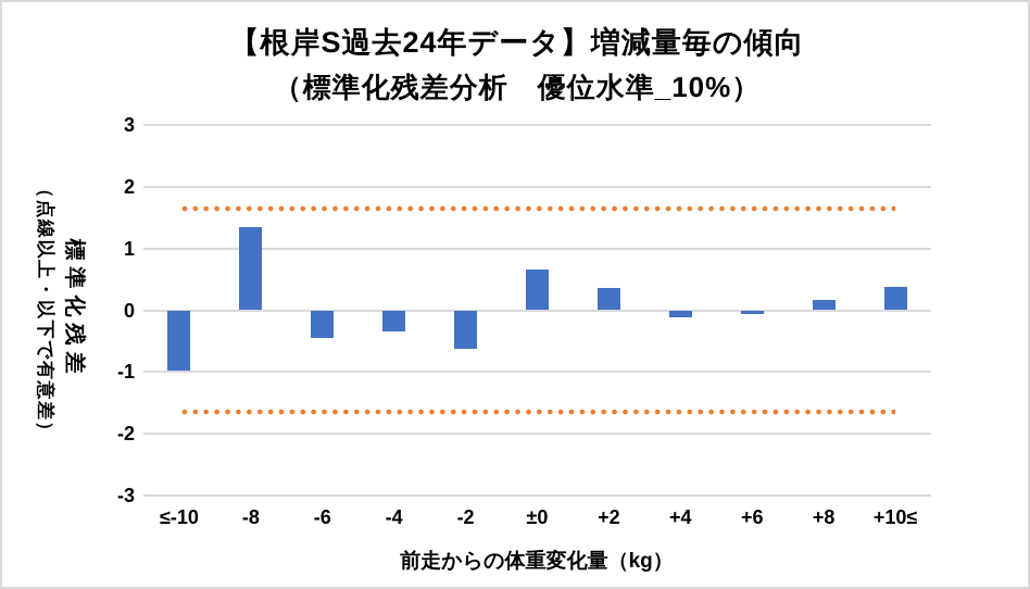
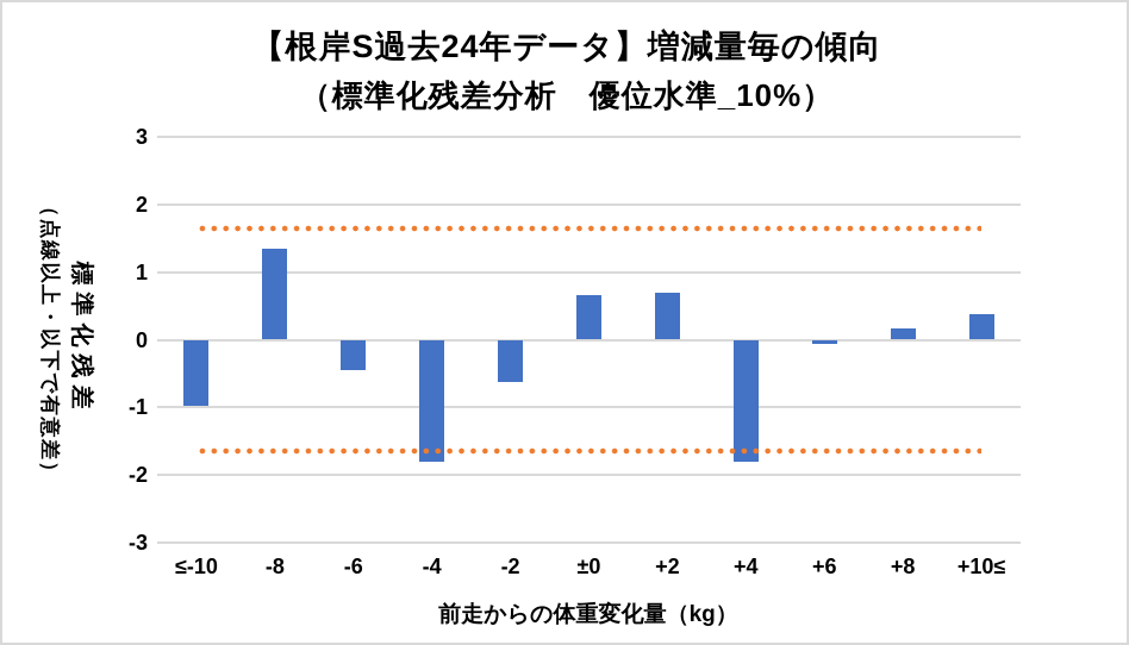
-4: -0.3 -> -1.8
+2: 0.4 -> 0.7
+4: -0.1 -> -1.8
